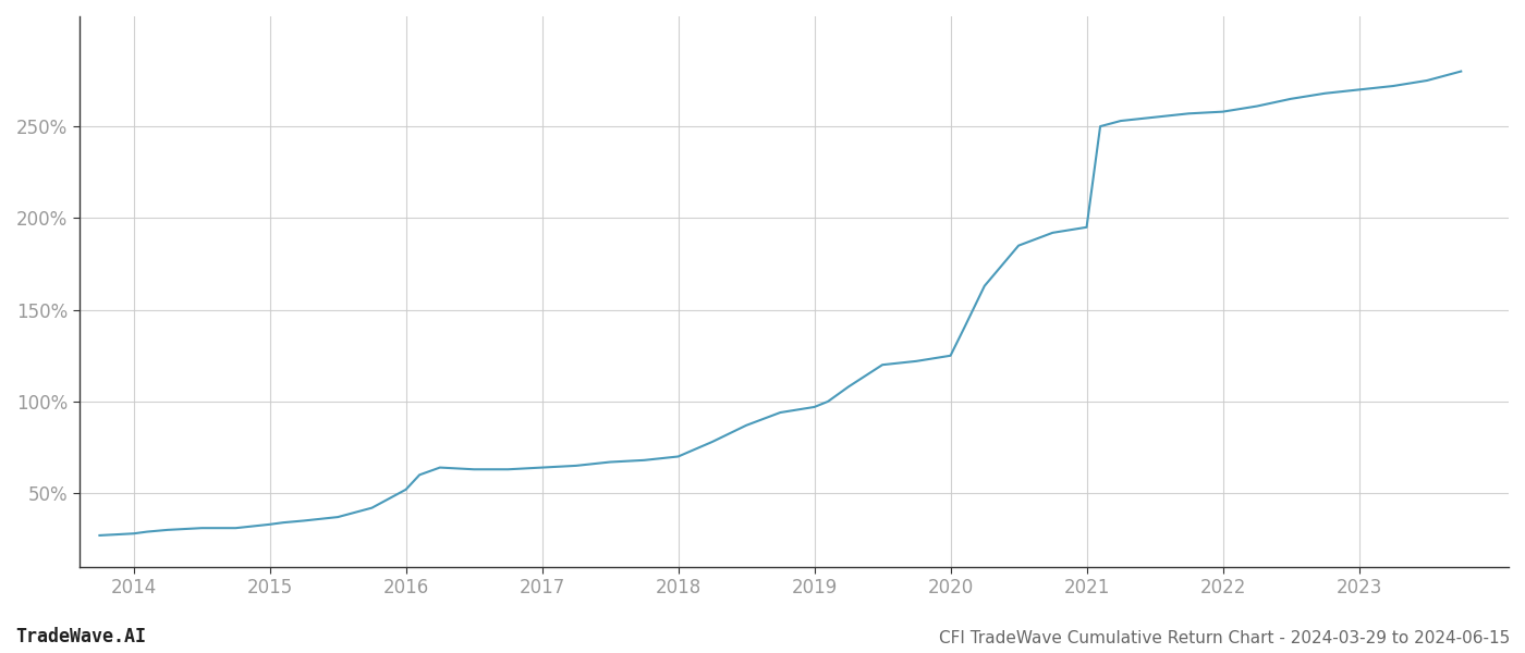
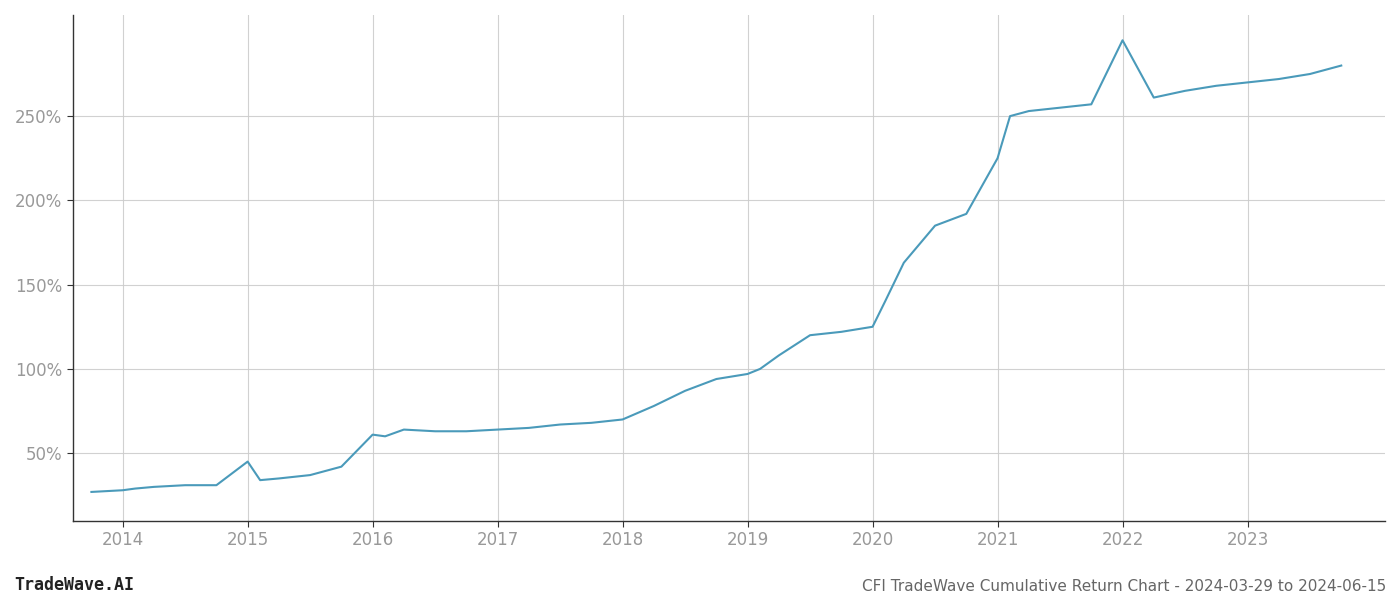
2015: 33% -> 45%
2016: 52% -> 61%
2021: 195% -> 225%
2022: 258% -> 295%
